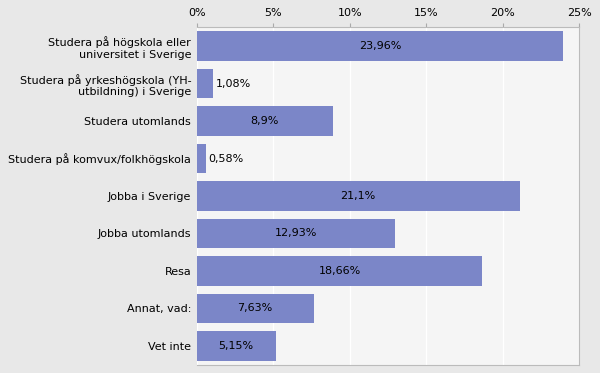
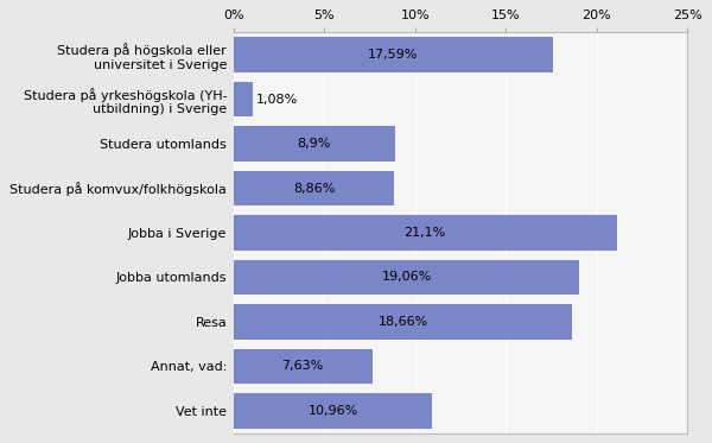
Studera på högskola eller universitet i Sverige: 23,96% -> 17,59%
Studera på komvux/folkhögskola: 0,58% -> 8,86%
Jobba utomlands: 12,93% -> 19,06%
Vet inte: 5,15% -> 10,96%
